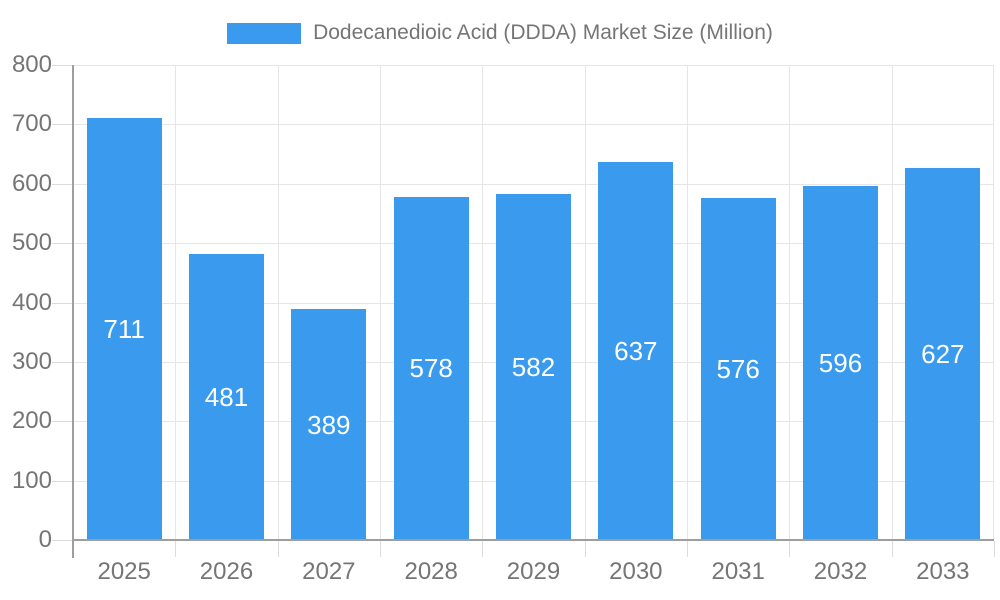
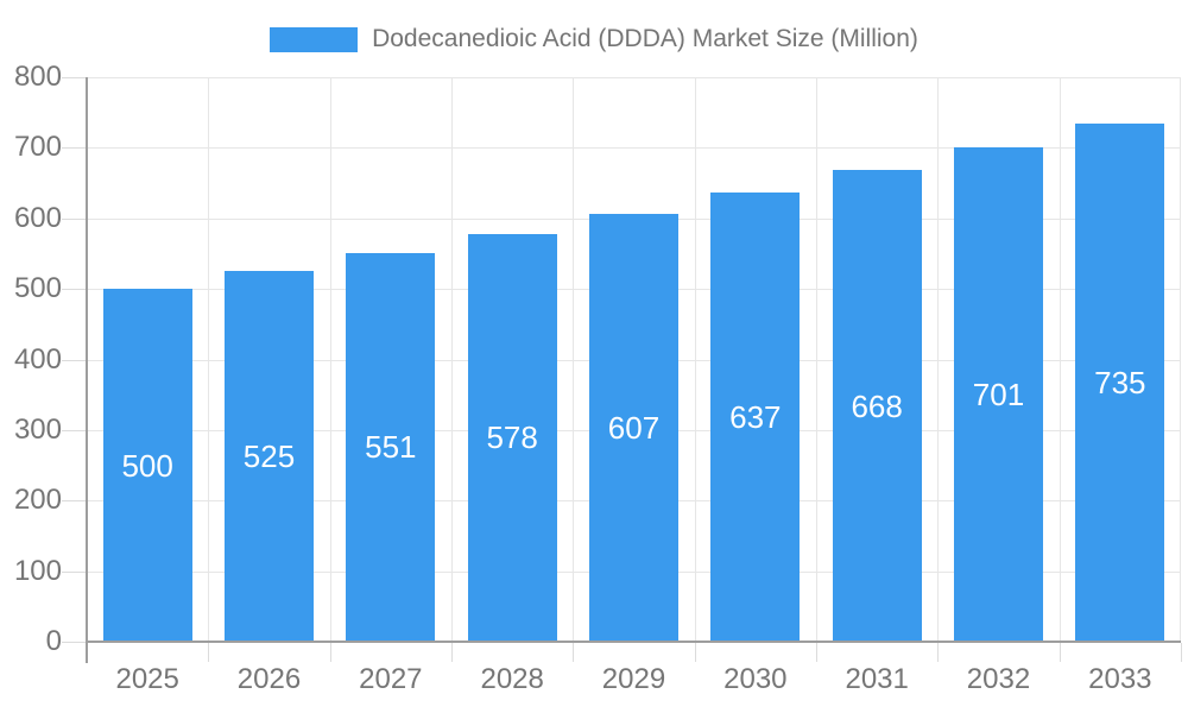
2025: 711 -> 500
2026: 481 -> 525
2027: 389 -> 551
2029: 582 -> 607
2031: 576 -> 668
2032: 596 -> 701
2033: 627 -> 735
